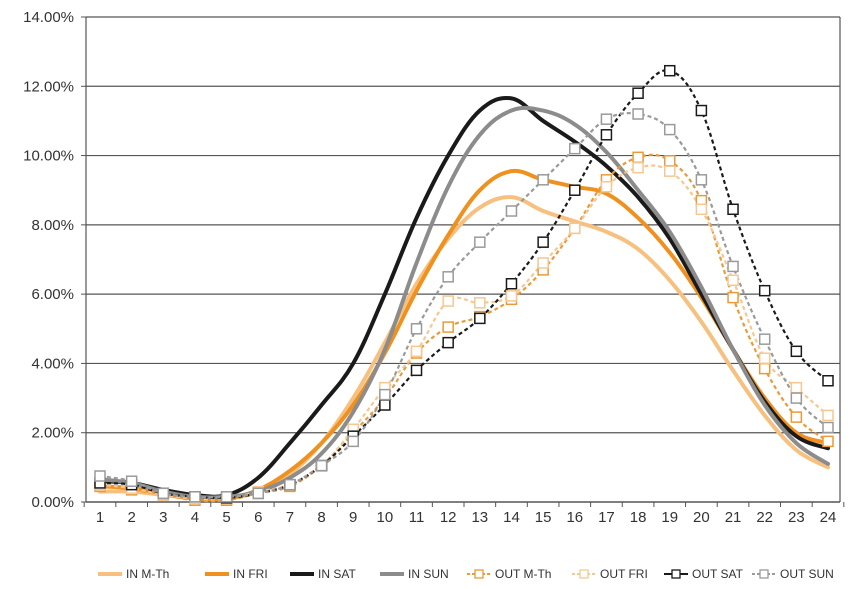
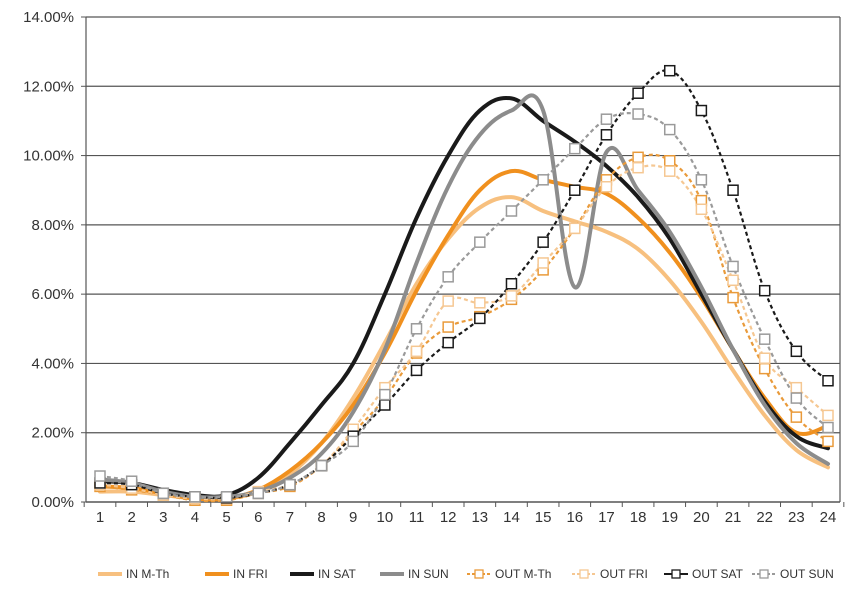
IN SUN/16: 10.9% -> 6.2%
OUT SAT/21: 8.4% -> 9.0%
IN FRI/24: 1.7% -> 2.2%
